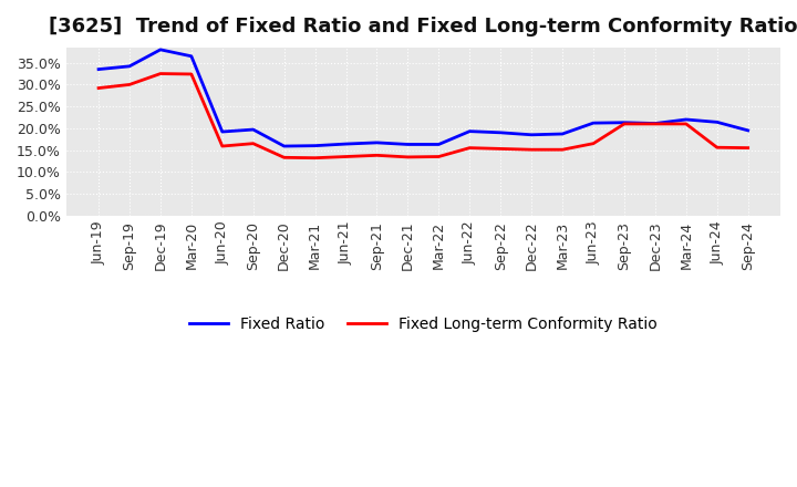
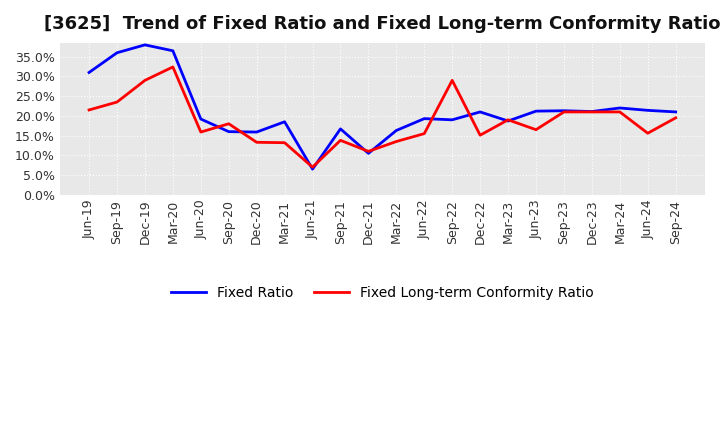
Fixed Ratio/Jun-19: 33.5% -> 31.0%
Fixed Long-term Conformity Ratio/Jun-19: 29.2% -> 21.5%
Fixed Ratio/Sep-19: 34.2% -> 36.0%
Fixed Long-term Conformity Ratio/Sep-19: 30.0% -> 23.5%
Fixed Long-term Conformity Ratio/Dec-19: 32.5% -> 29.0%
Fixed Ratio/Sep-20: 19.7% -> 16.0%
Fixed Long-term Conformity Ratio/Sep-20: 16.5% -> 18.0%
Fixed Ratio/Mar-21: 16.0% -> 18.5%
Fixed Ratio/Jun-21: 16.4% -> 6.5%
Fixed Long-term Conformity Ratio/Jun-21: 13.5% -> 7.0%
Fixed Ratio/Dec-21: 16.3% -> 10.5%
Fixed Long-term Conformity Ratio/Dec-21: 13.4% -> 11.0%
Fixed Long-term Conformity Ratio/Sep-22: 15.3% -> 29.0%
Fixed Ratio/Dec-22: 18.5% -> 21.0%
Fixed Long-term Conformity Ratio/Mar-23: 15.1% -> 19.0%
Fixed Ratio/Sep-24: 19.5% -> 21.0%
Fixed Long-term Conformity Ratio/Sep-24: 15.5% -> 19.5%
